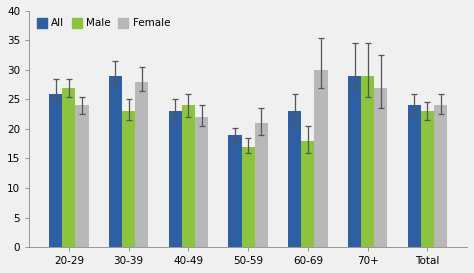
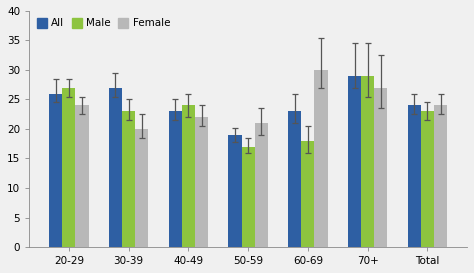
All/30-39: 29 -> 27
Female/30-39: 28 -> 20
